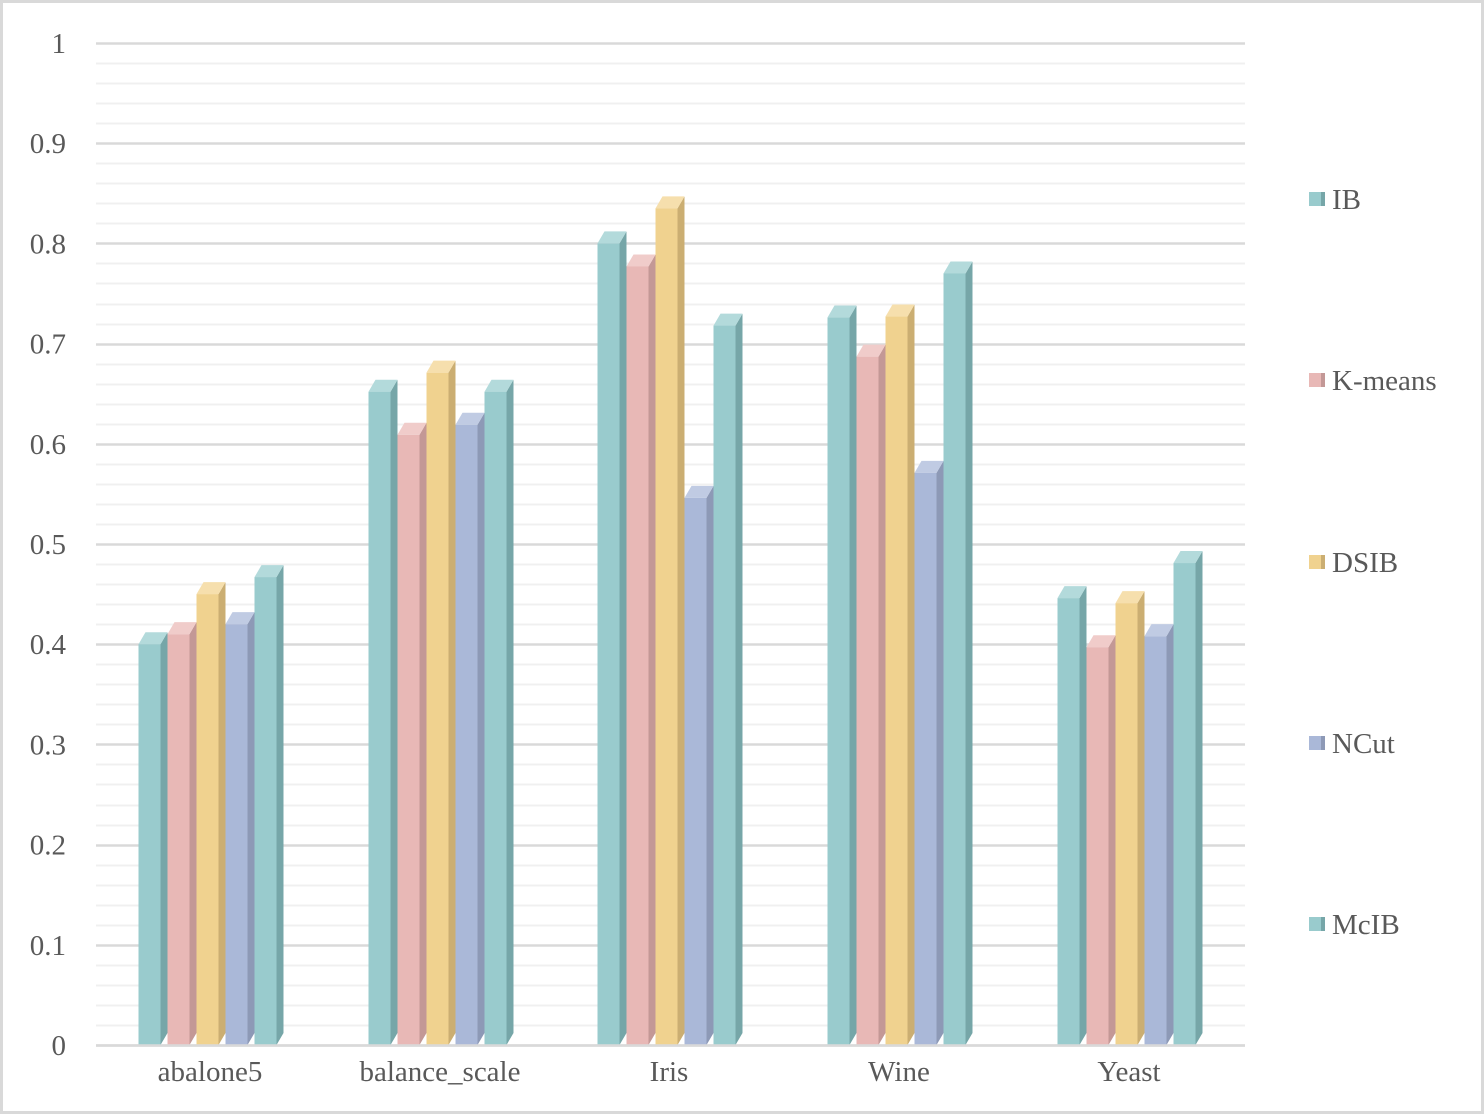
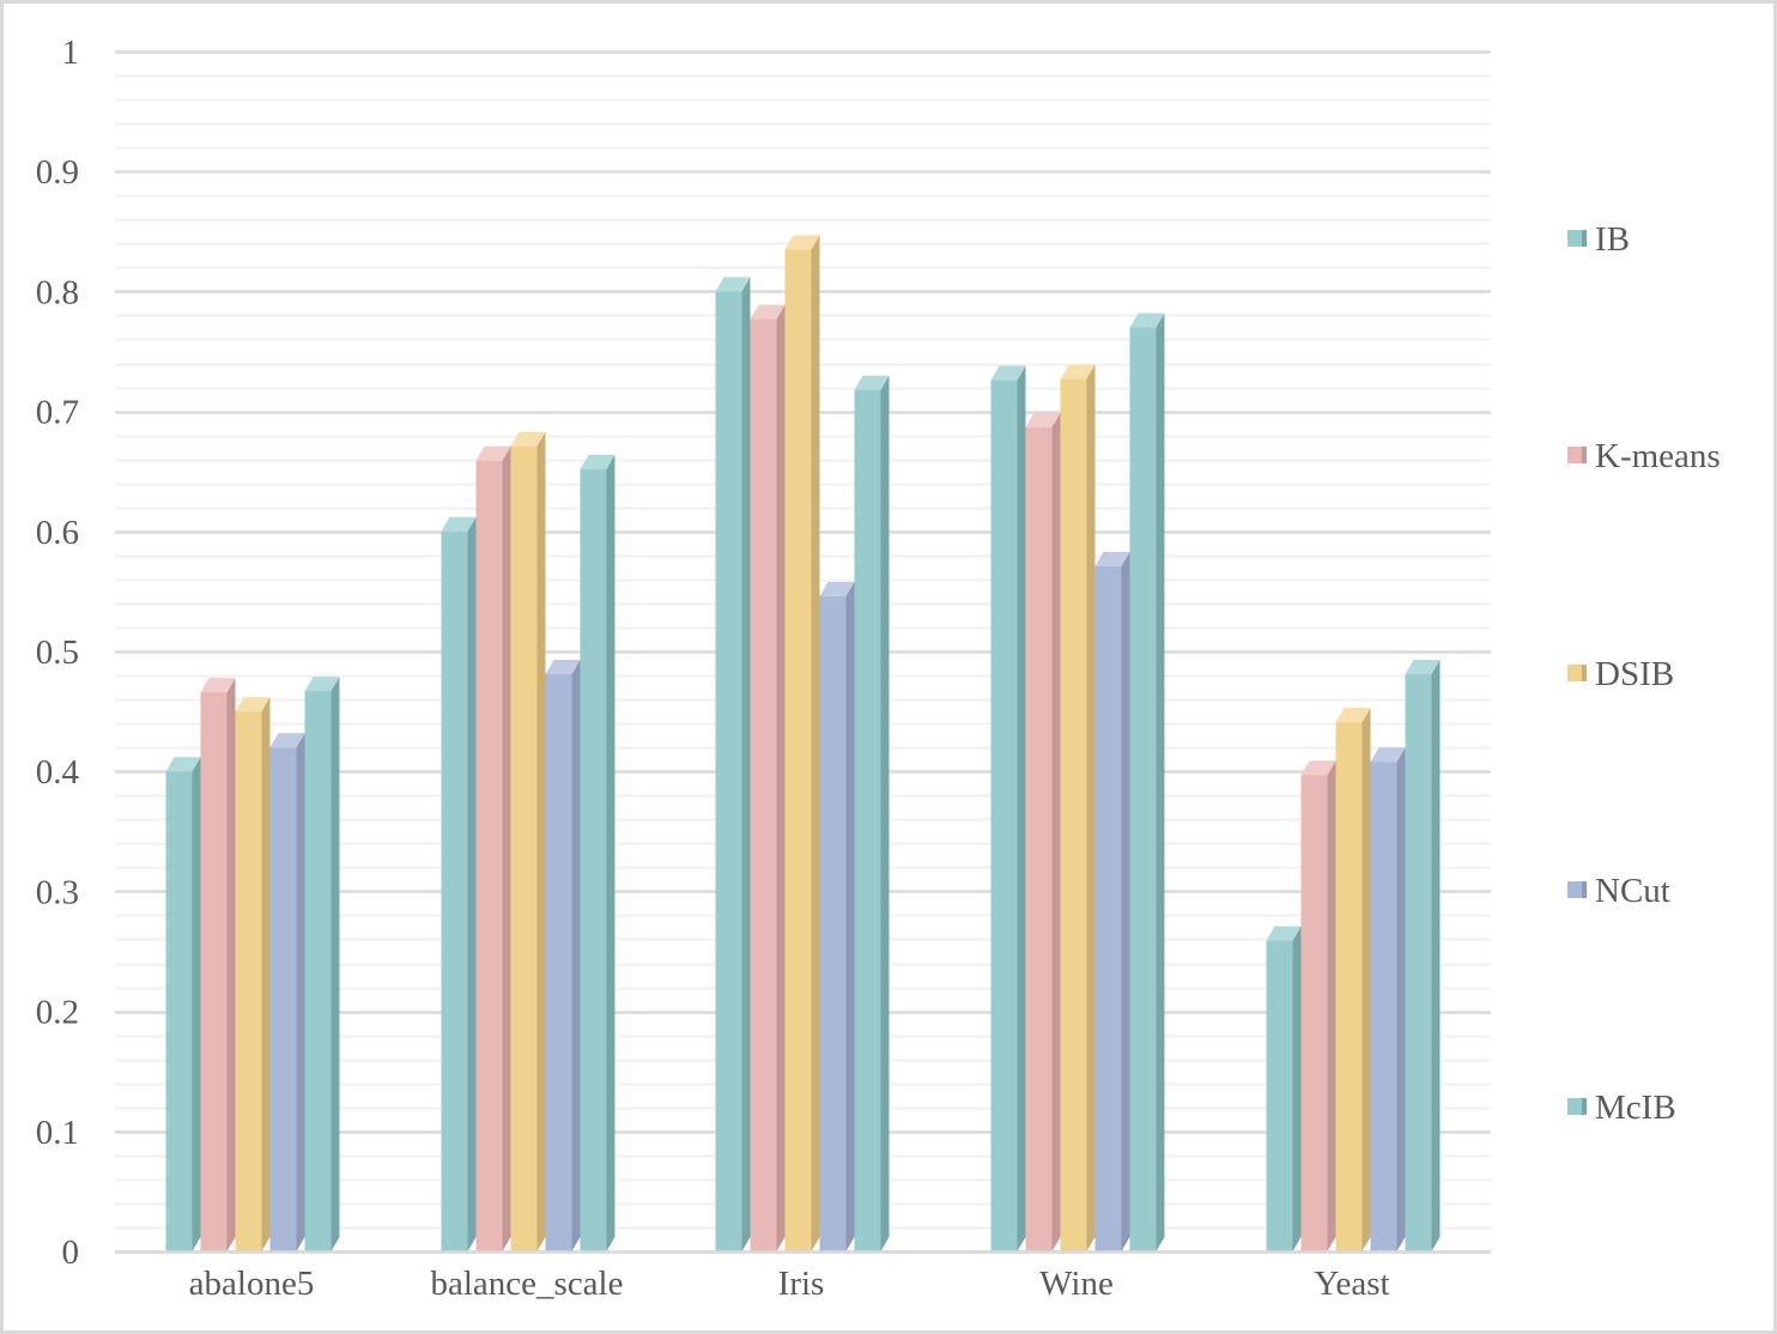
K-means/abalone5: 0.410 -> 0.466
IB/balance_scale: 0.652 -> 0.600
K-means/balance_scale: 0.609 -> 0.659
NCut/balance_scale: 0.619 -> 0.481
IB/Yeast: 0.446 -> 0.259
